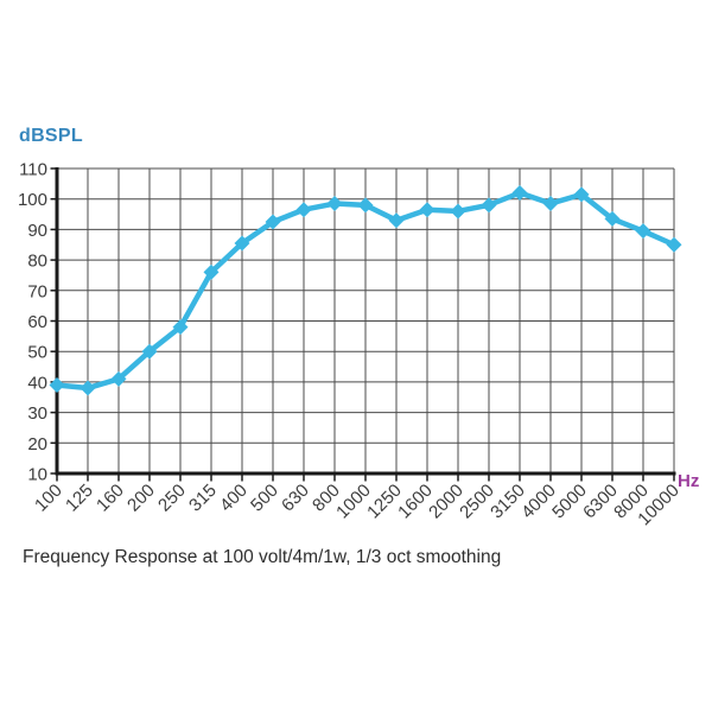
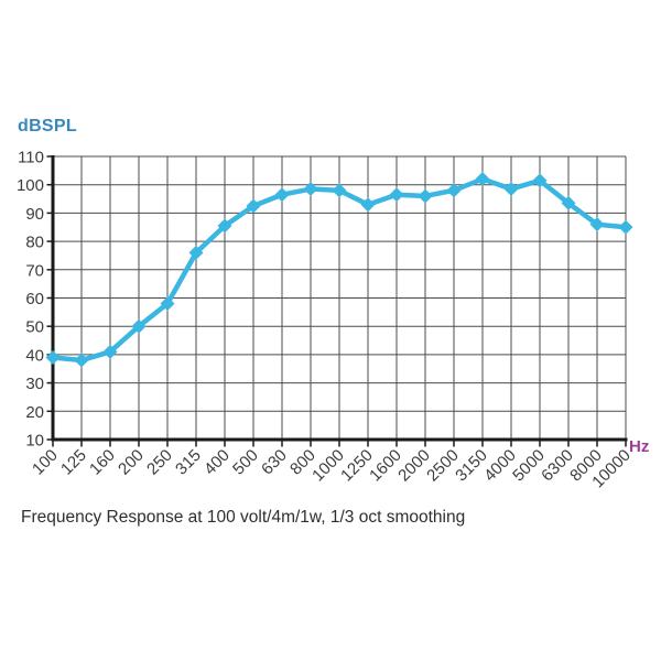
8000: 90 -> 86
